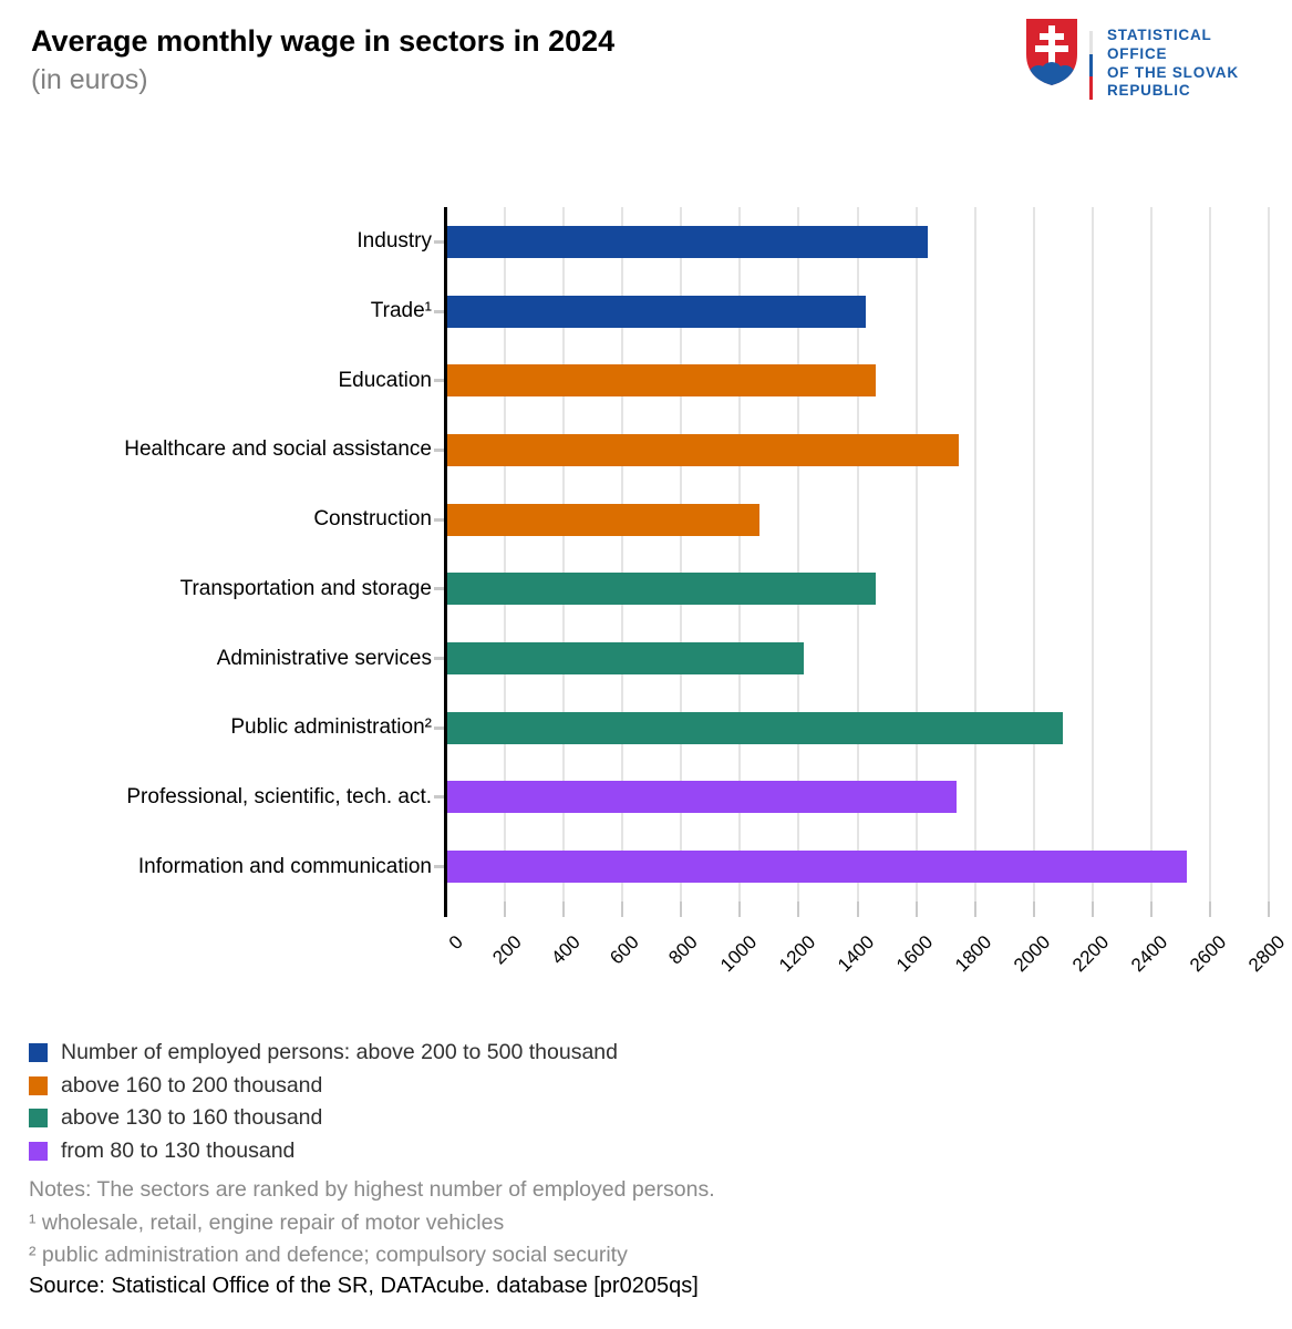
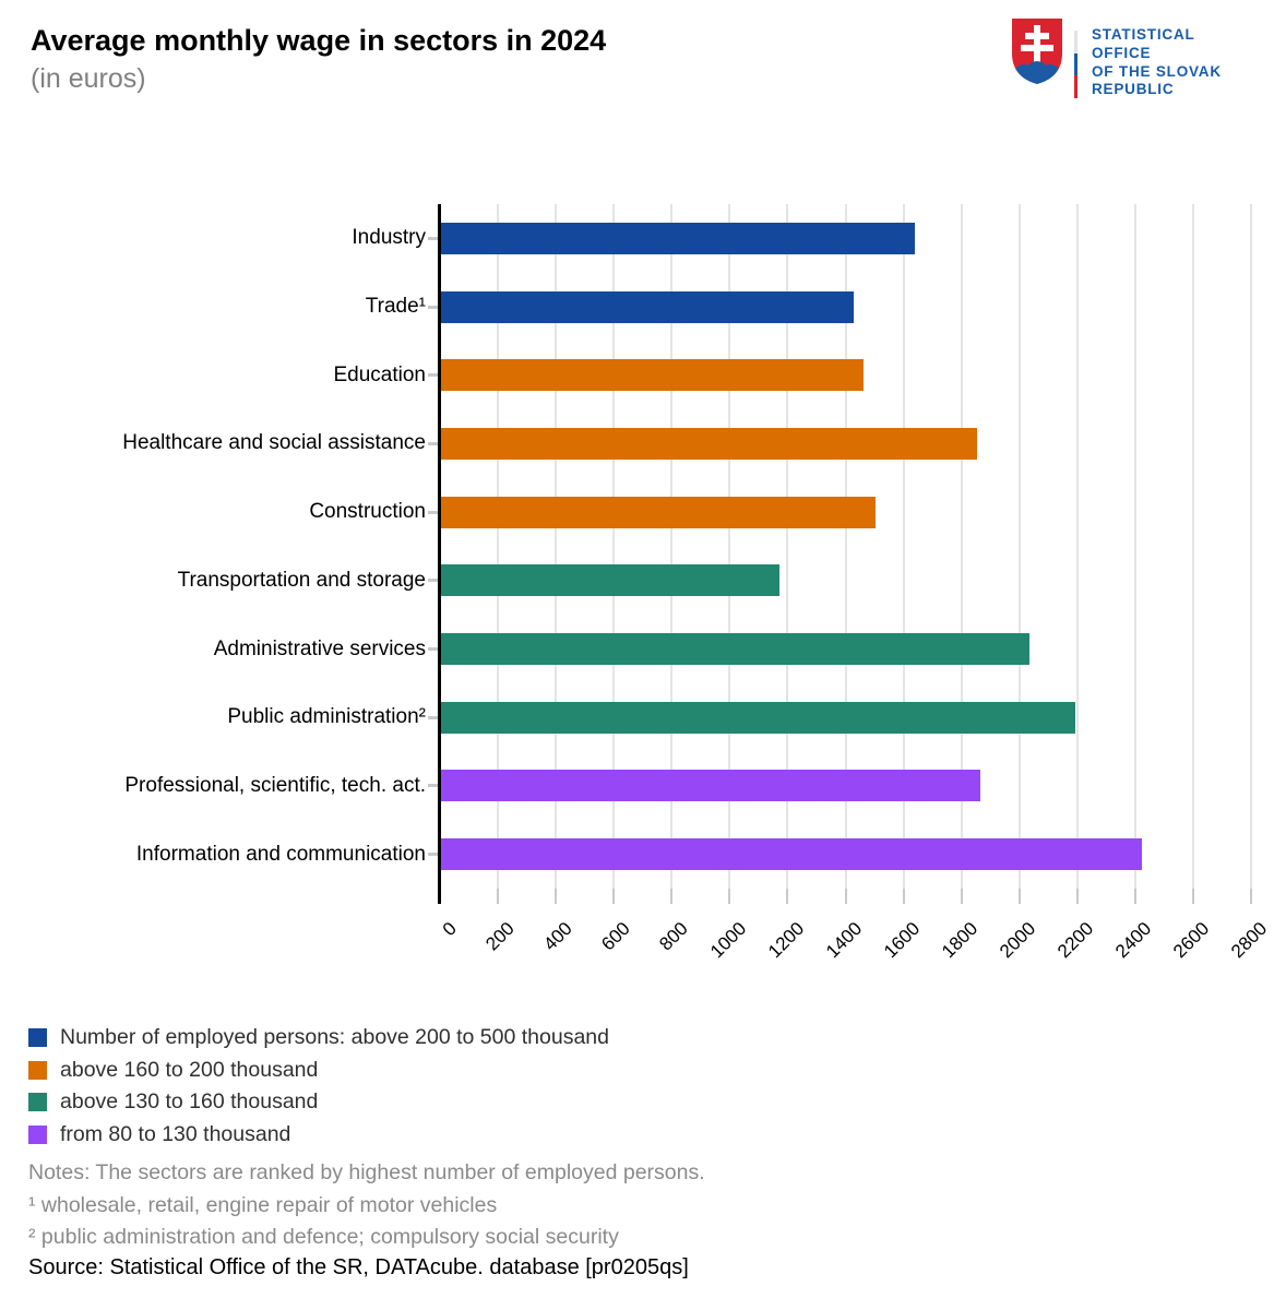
Healthcare and social assistance: 1740 -> 1850
Construction: 1060 -> 1500
Transportation and storage: 1460 -> 1170
Administrative services: 1210 -> 2030
Public administration²: 2090 -> 2190
Professional, scientific, tech. act.: 1730 -> 1860
Information and communication: 2520 -> 2420
